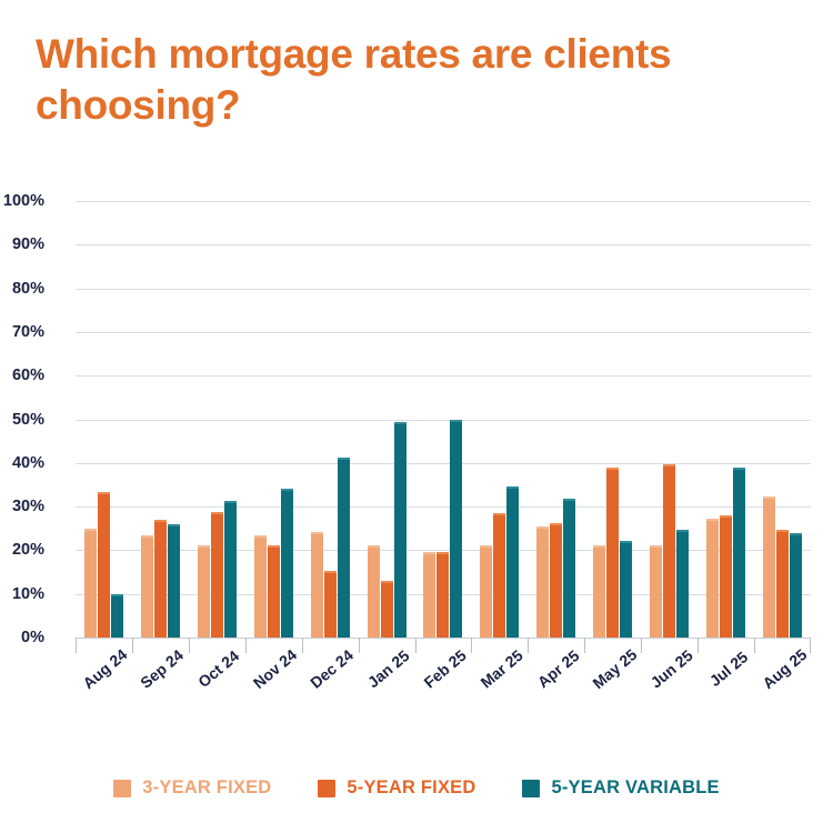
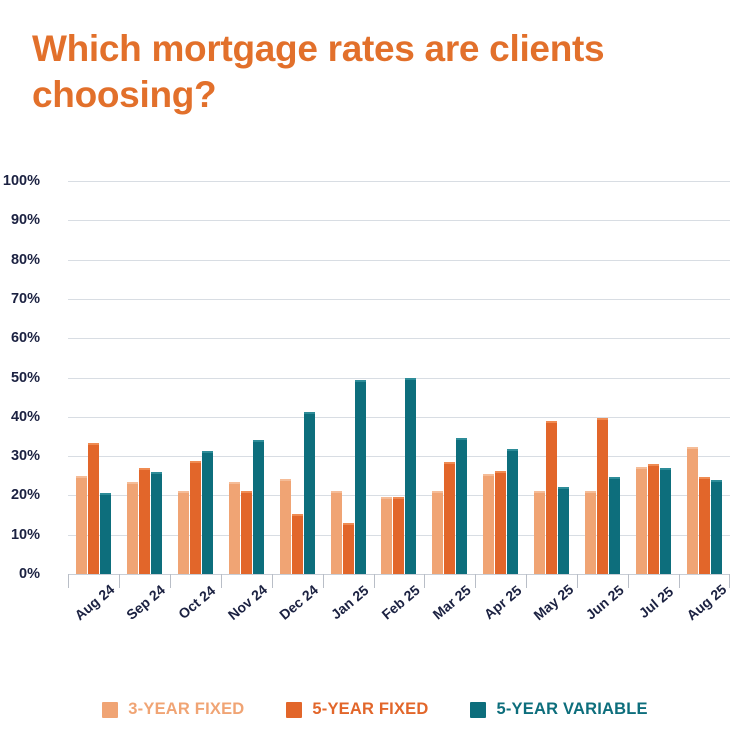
5-YEAR VARIABLE/Aug 24: 10% -> 20%
5-YEAR VARIABLE/Jul 25: 39% -> 27%
